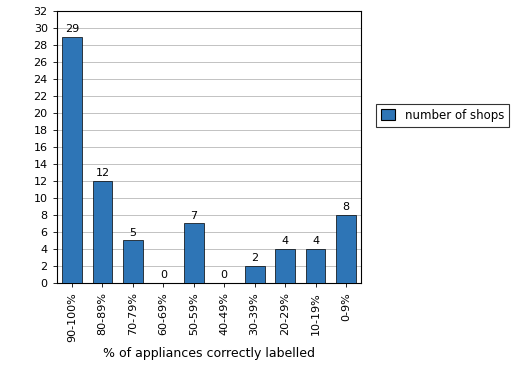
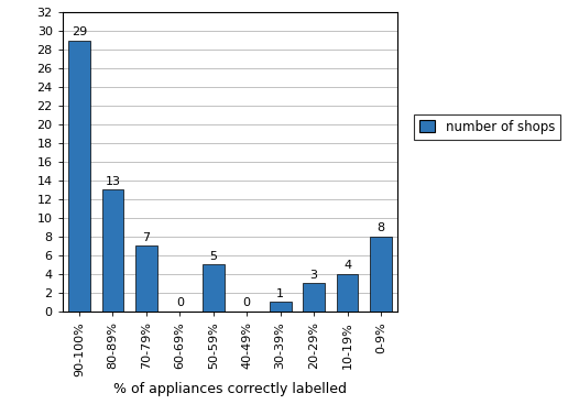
80-89%: 12 -> 13
70-79%: 5 -> 7
50-59%: 7 -> 5
30-39%: 2 -> 1
20-29%: 4 -> 3
